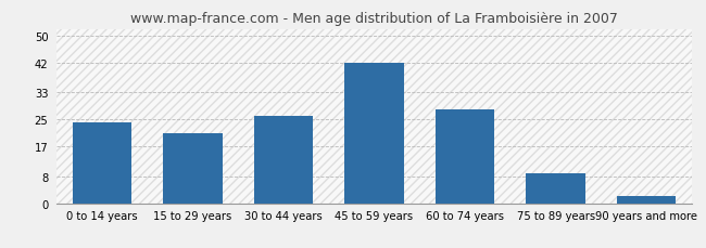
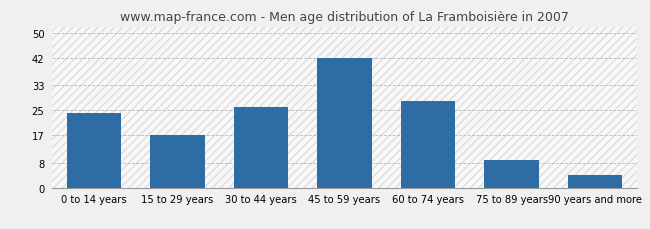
15 to 29 years: 21 -> 17
90 years and more: 2 -> 4
